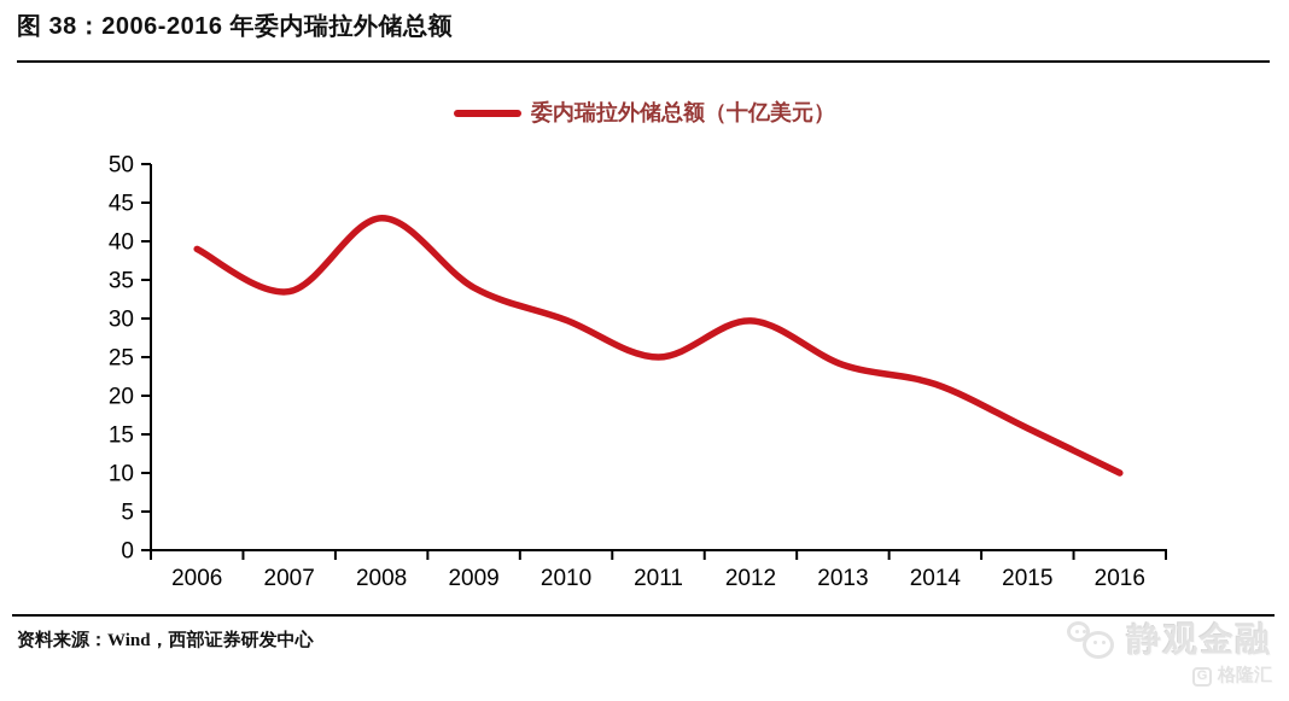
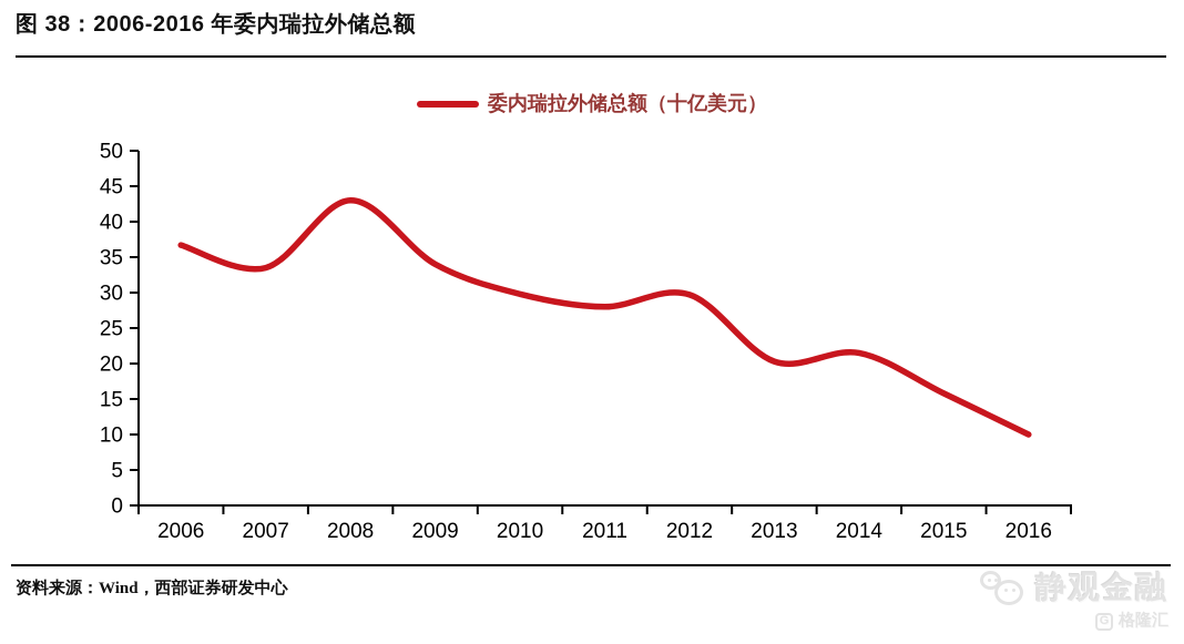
2006: 39 -> 37
2011: 25 -> 28
2013: 24 -> 20
